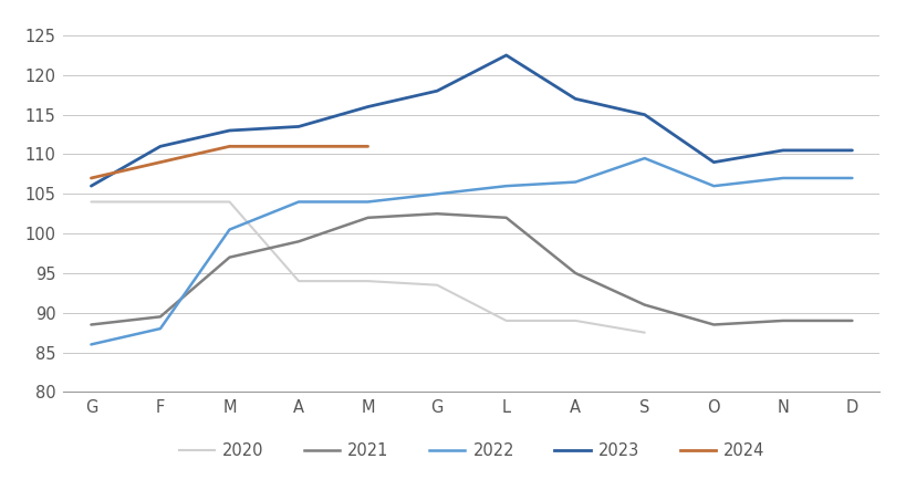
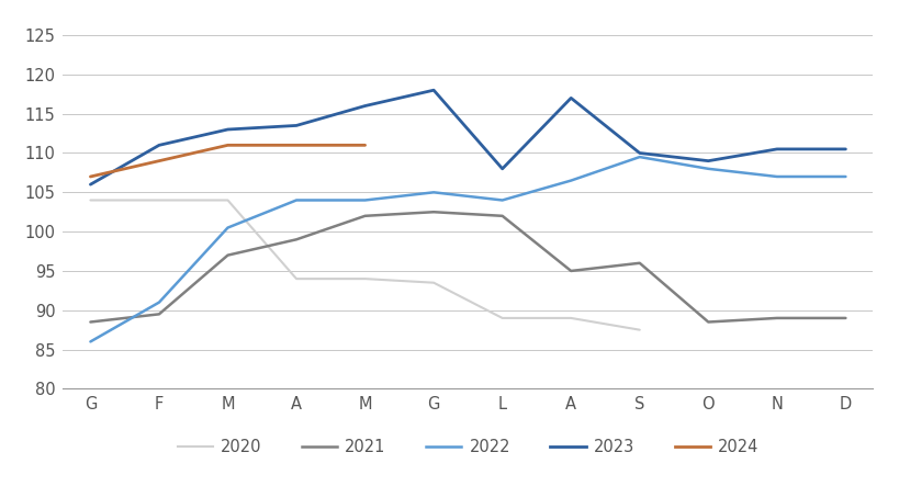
2022/F: 88.0 -> 91.0
2022/L: 106.0 -> 104.0
2023/L: 122.5 -> 108.0
2021/S: 91.0 -> 96.0
2023/S: 115.0 -> 110.0
2022/O: 106.0 -> 108.0
